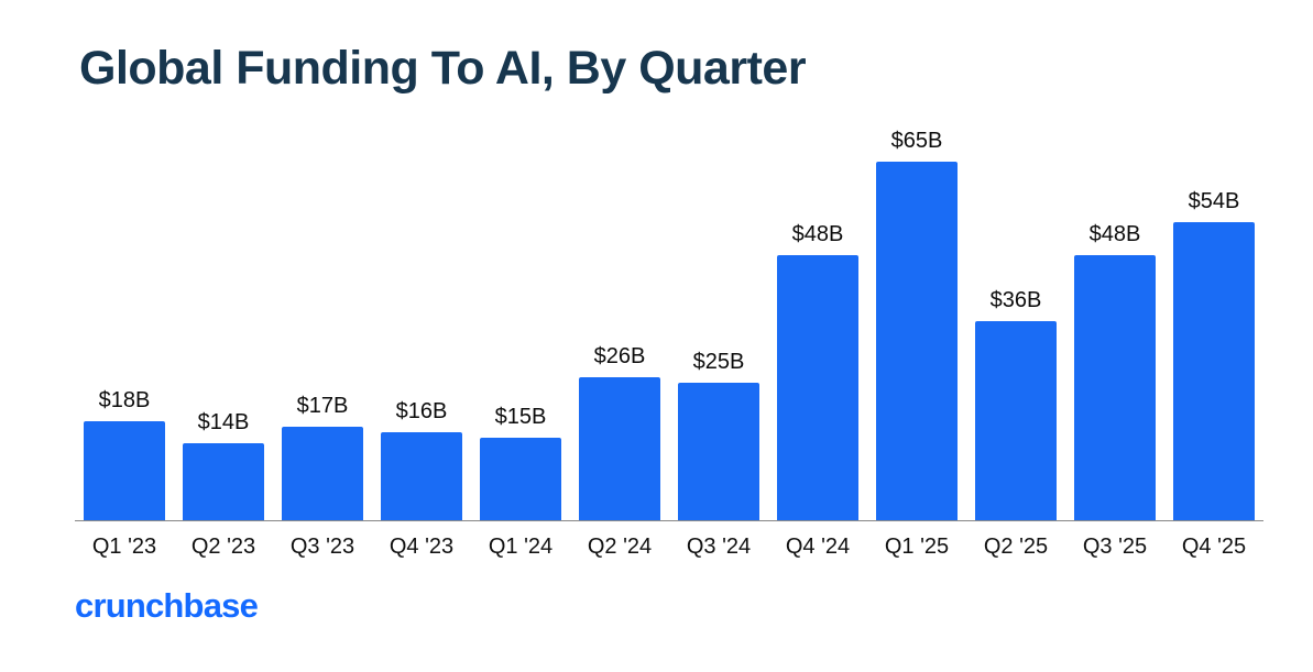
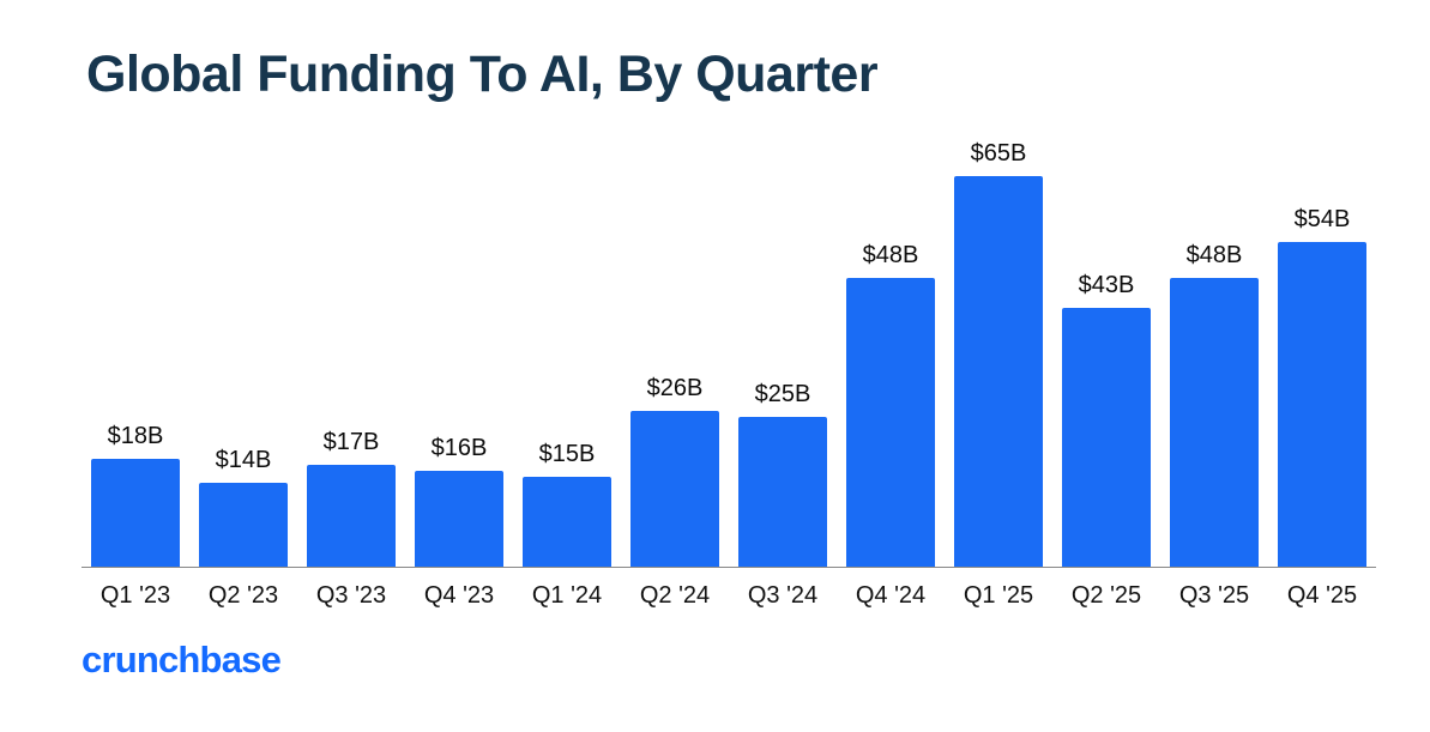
Q2 '25: $36B -> $43B
